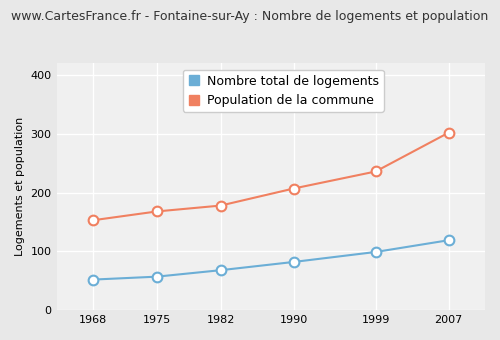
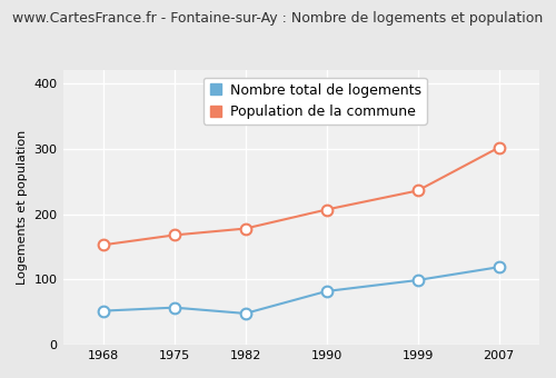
Nombre total de logements/1982: 68 -> 48
